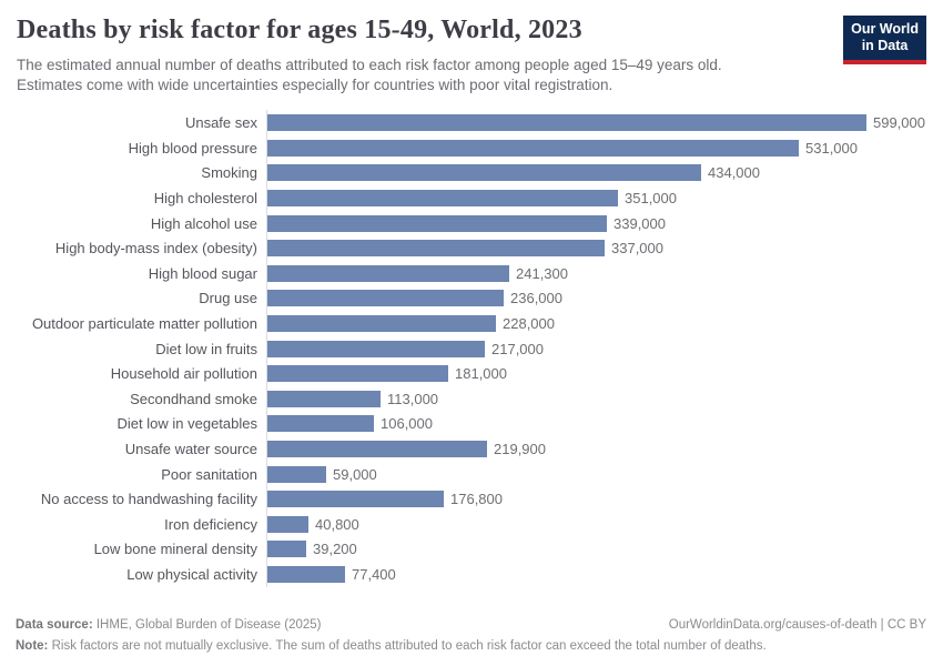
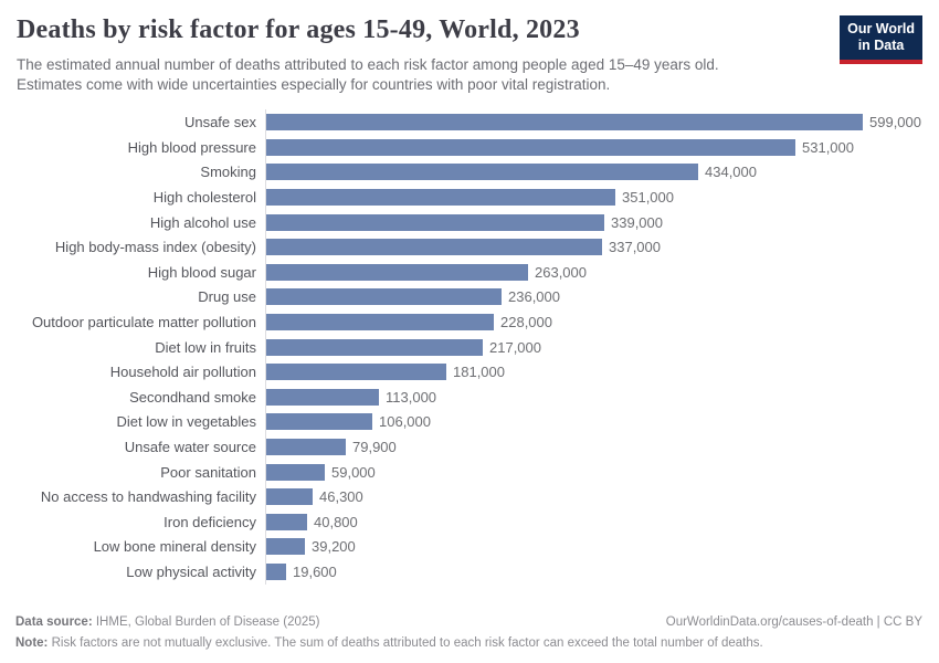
High blood sugar: 241,300 -> 263,000
Unsafe water source: 219,900 -> 79,900
No access to handwashing facility: 176,800 -> 46,300
Low physical activity: 77,400 -> 19,600
